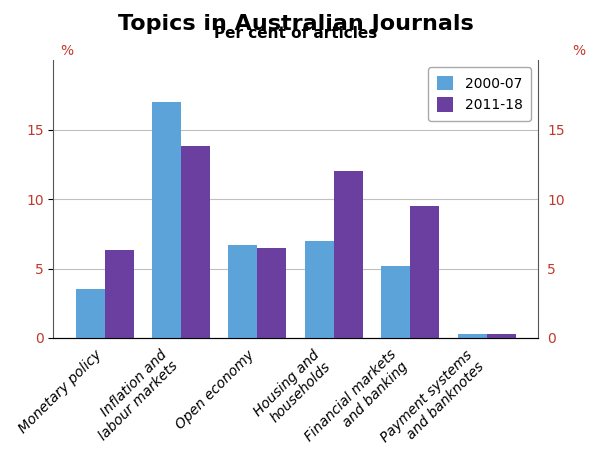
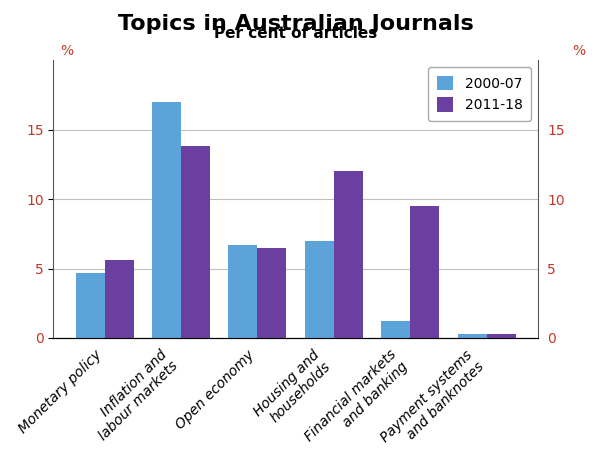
2000-07/Monetary policy: 3.5 -> 4.7
2011-18/Monetary policy: 6.3 -> 5.6
2000-07/Financial markets and banking: 5.2 -> 1.2
